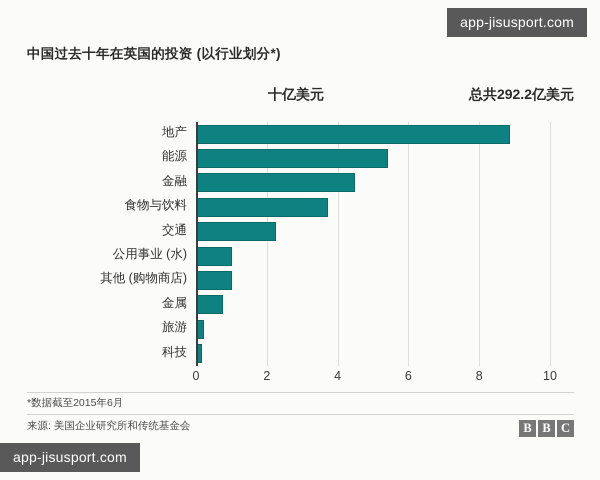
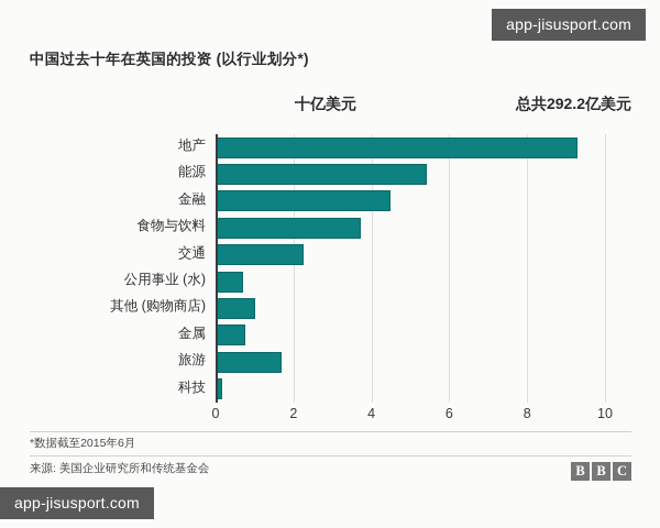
地产: 8.9 -> 9.3
公用事业 (水): 1.0 -> 0.7
旅游: 0.2 -> 1.7
